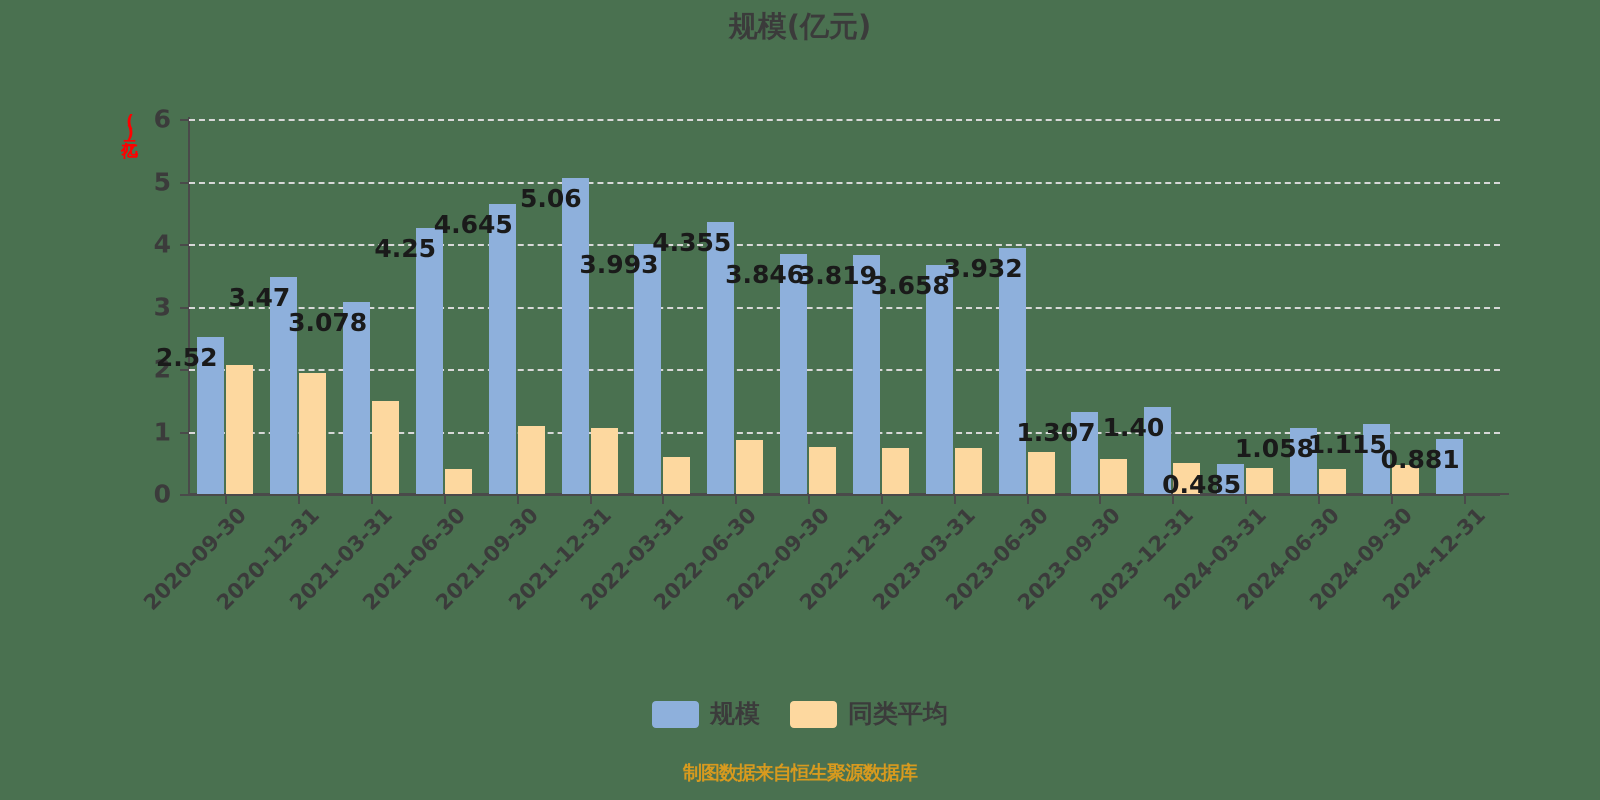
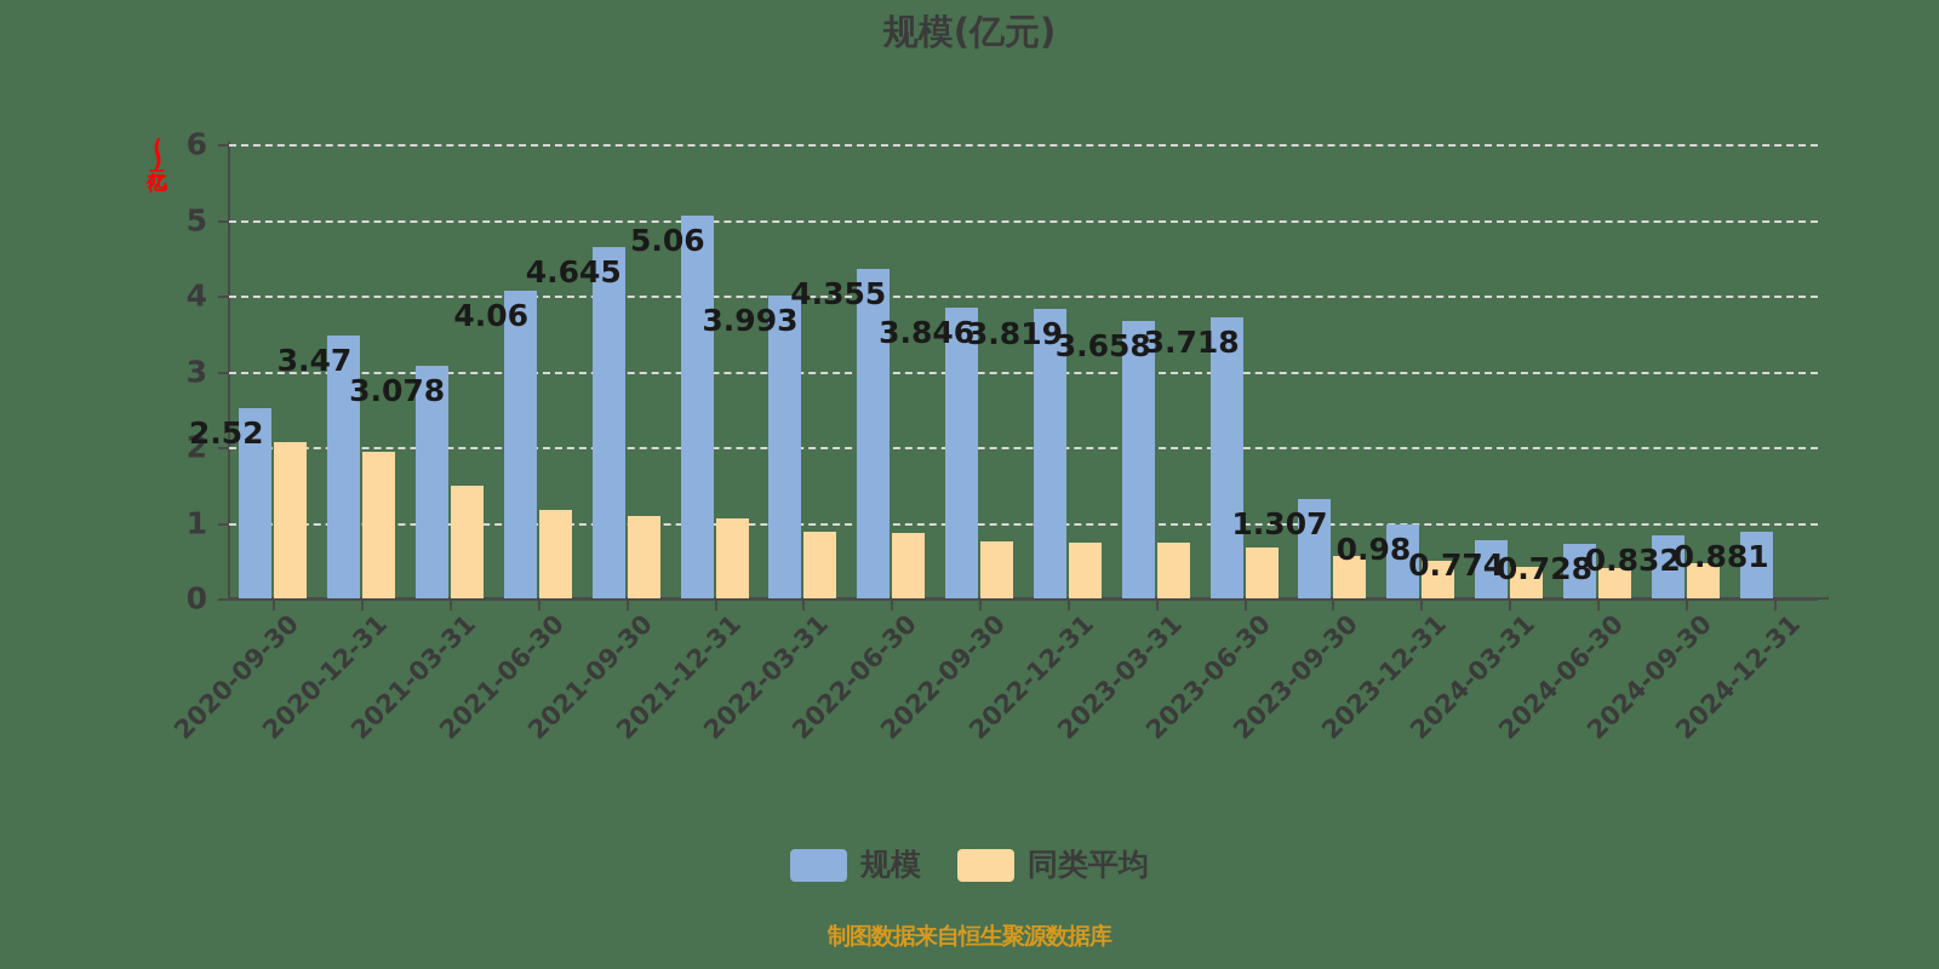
规模/2021-06-30: 4.25 -> 4.06
同类平均/2021-06-30: 0.4 -> 1.2
同类平均/2022-03-31: 0.6 -> 0.9
规模/2023-06-30: 3.932 -> 3.718
规模/2023-12-31: 1.40 -> 0.98
规模/2024-03-31: 0.485 -> 0.774
规模/2024-06-30: 1.058 -> 0.728
规模/2024-09-30: 1.115 -> 0.832
